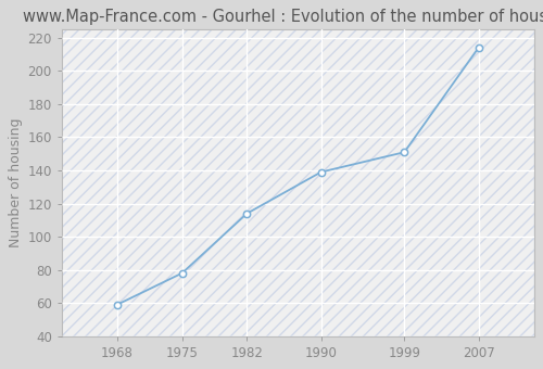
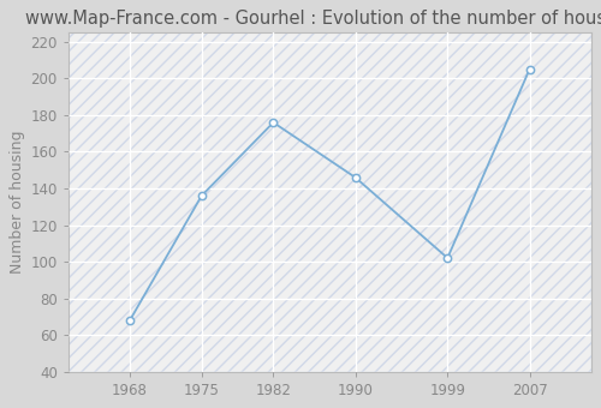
1968: 59 -> 68
1975: 78 -> 136
1982: 114 -> 176
1990: 139 -> 146
1999: 151 -> 102
2007: 214 -> 205
